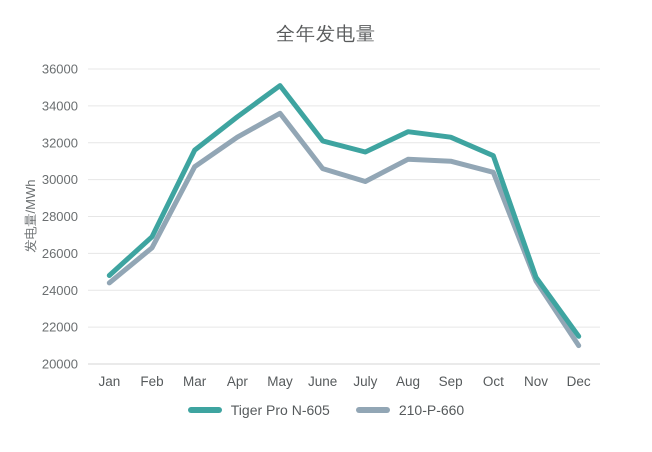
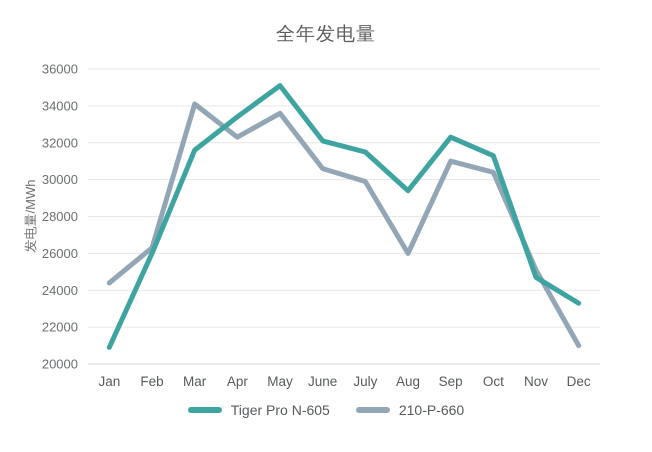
Tiger Pro N-605/Jan: 24800 -> 20900
Tiger Pro N-605/Feb: 26900 -> 26000
210-P-660/Mar: 30700 -> 34100
Tiger Pro N-605/Aug: 32600 -> 29400
210-P-660/Aug: 31100 -> 26000
210-P-660/Nov: 24500 -> 25100
Tiger Pro N-605/Dec: 21500 -> 23300
